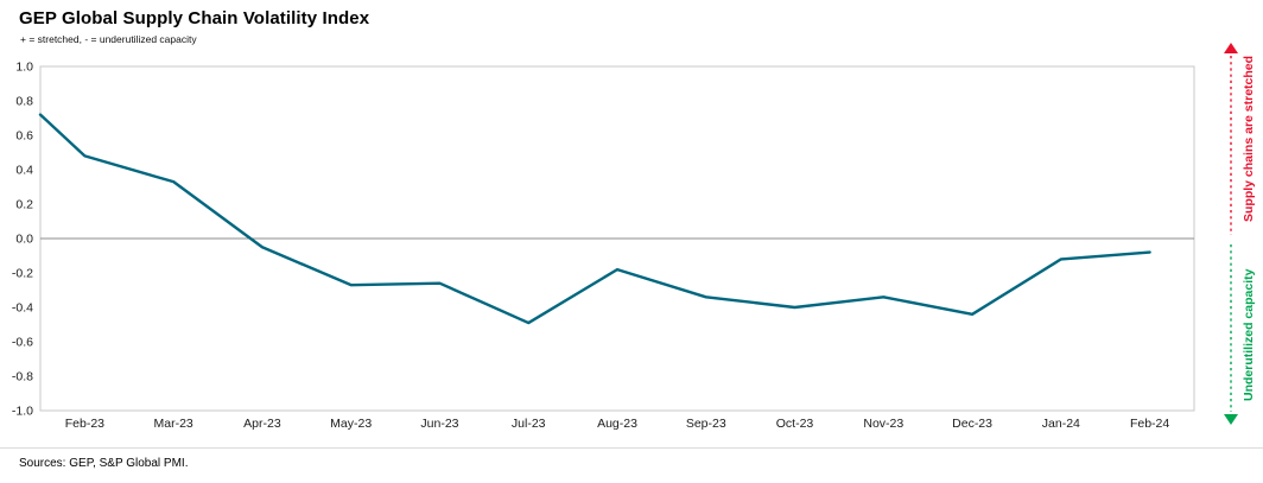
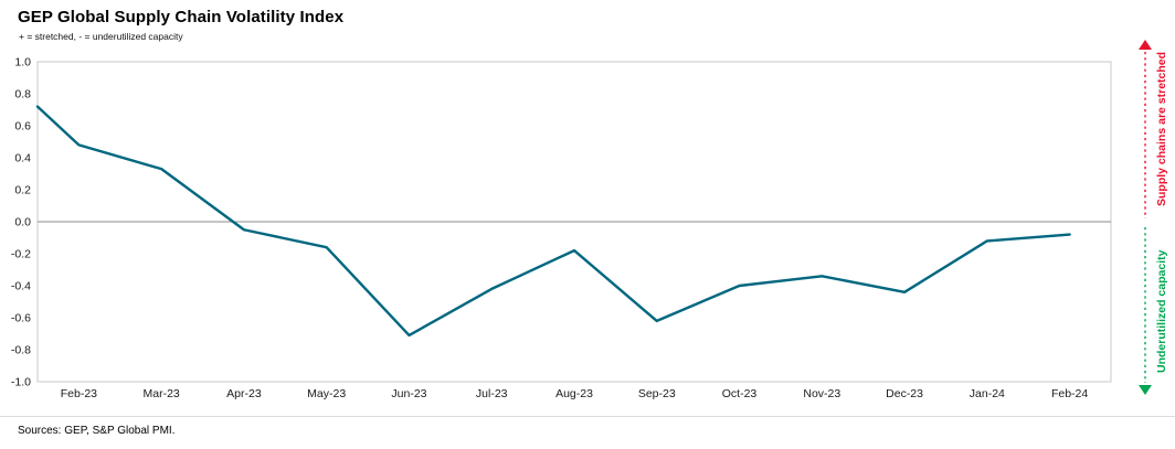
May-23: -0.27 -> -0.16
Jun-23: -0.26 -> -0.71
Jul-23: -0.49 -> -0.42
Sep-23: -0.34 -> -0.62
